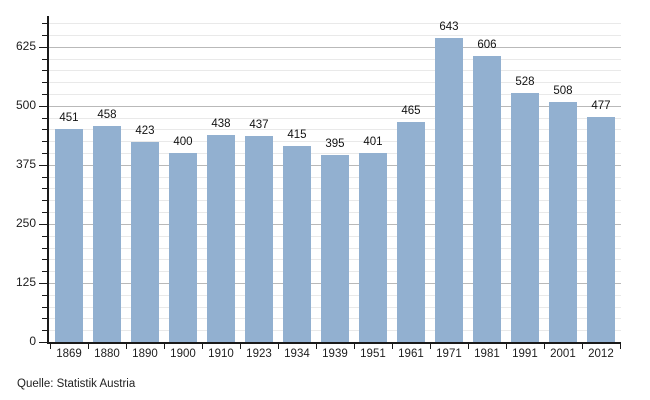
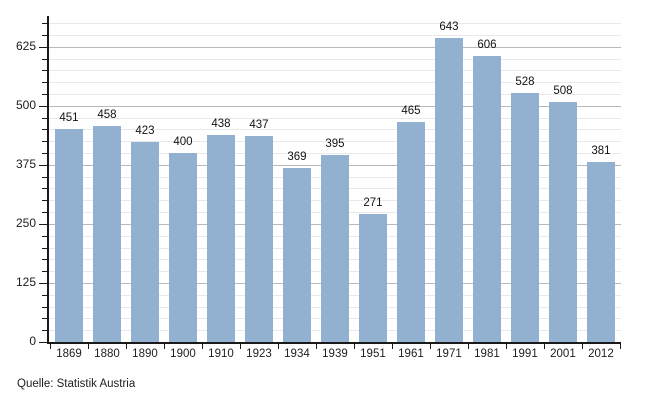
1934: 415 -> 369
1951: 401 -> 271
2012: 477 -> 381
